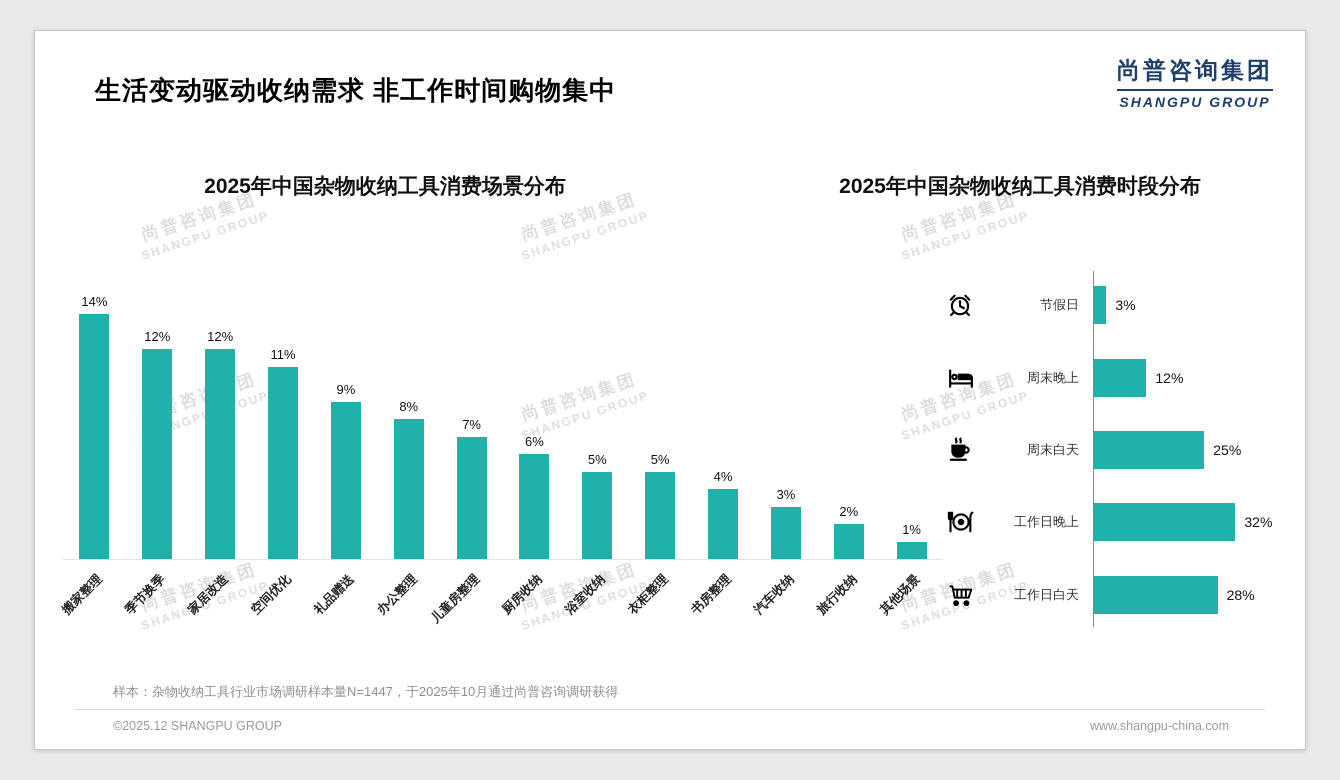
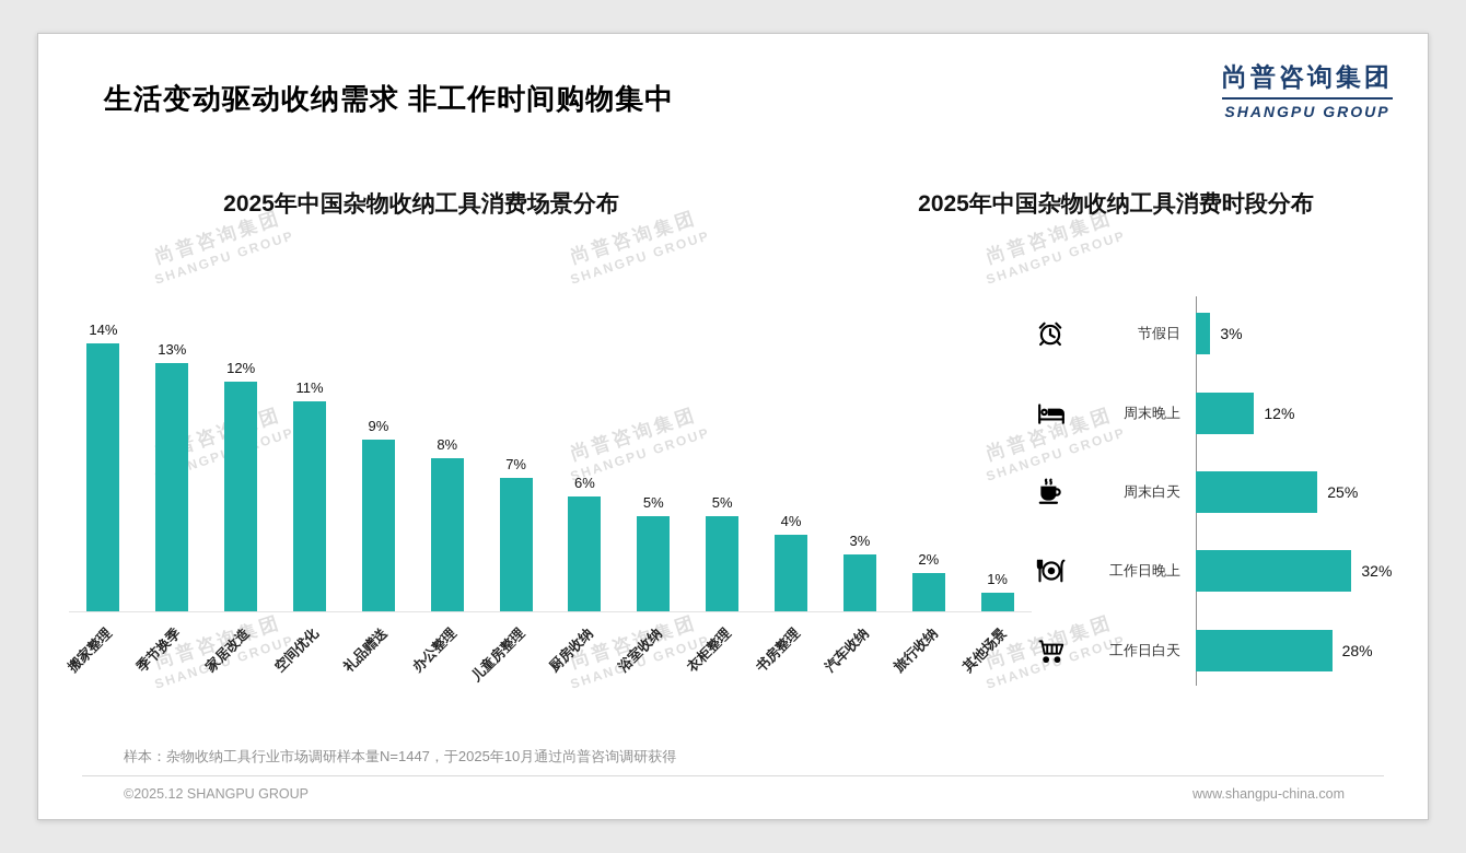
2025年中国杂物收纳工具消费场景分布/季节换季: 12% -> 13%
